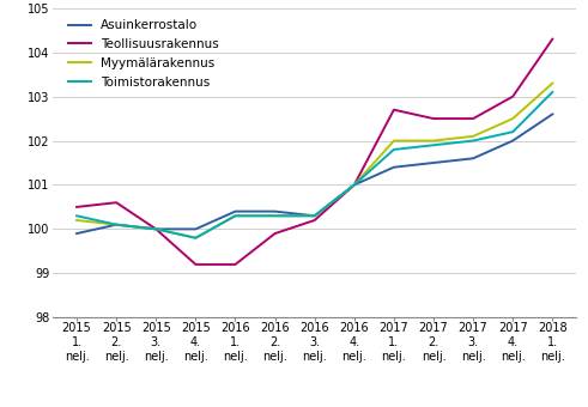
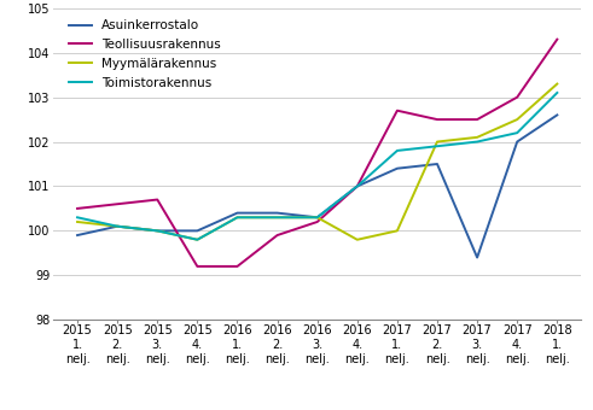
Teollisuusrakennus/2015 3. nelj.: 100.0 -> 100.7
Myymälärakennus/2016 4. nelj.: 101.0 -> 99.8
Myymälärakennus/2017 1. nelj.: 102.0 -> 100.0
Asuinkerrostalo/2017 3. nelj.: 101.6 -> 99.4
